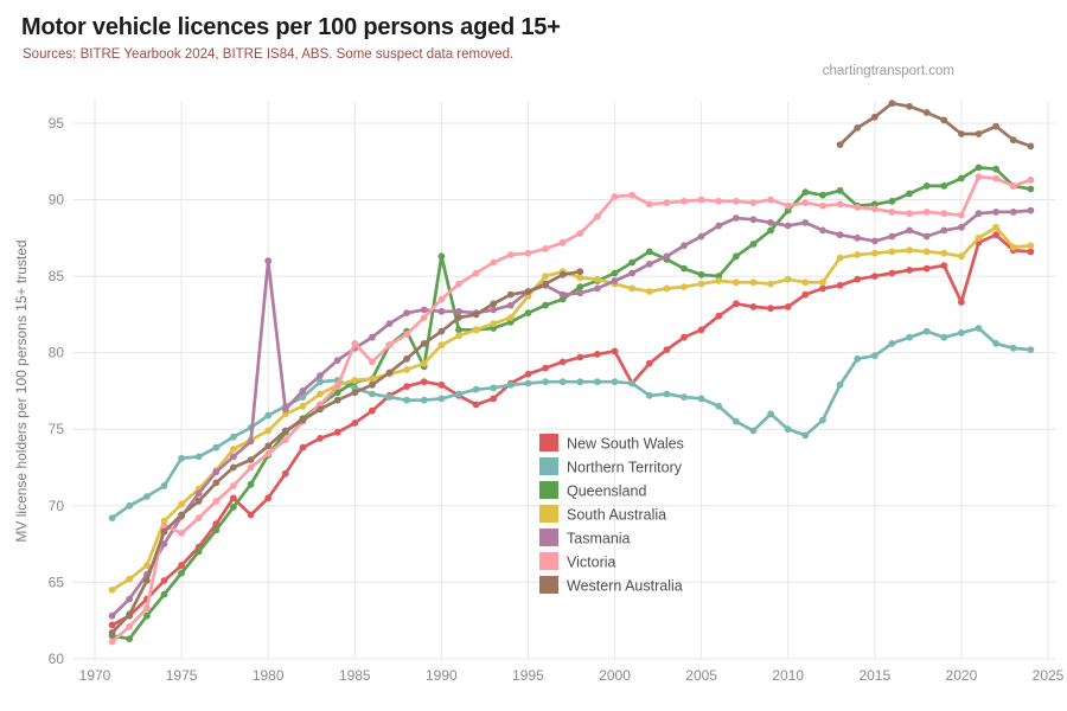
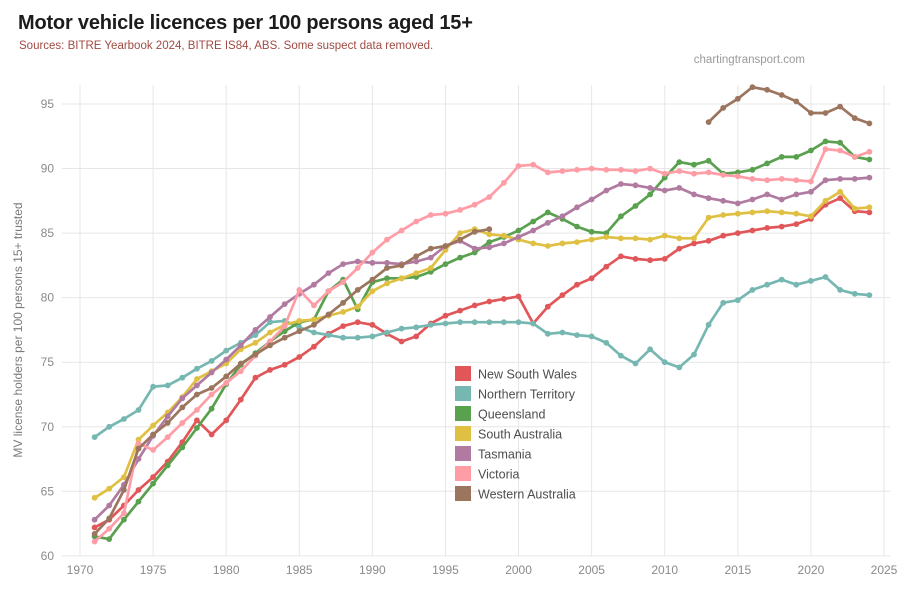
Tasmania/1980: 86.0 -> 75.2
Queensland/1990: 86.3 -> 81.2
New South Wales/2020: 83.3 -> 86.1
